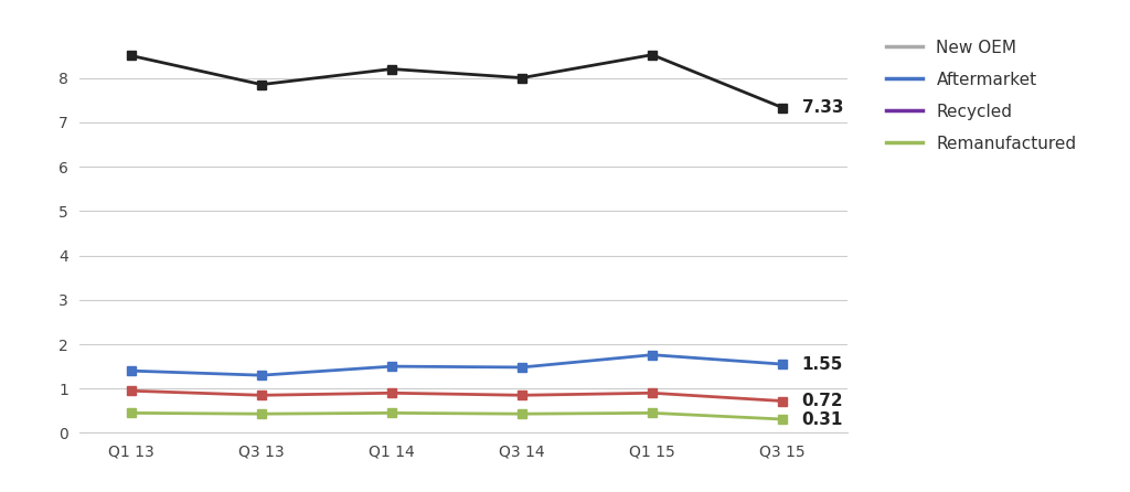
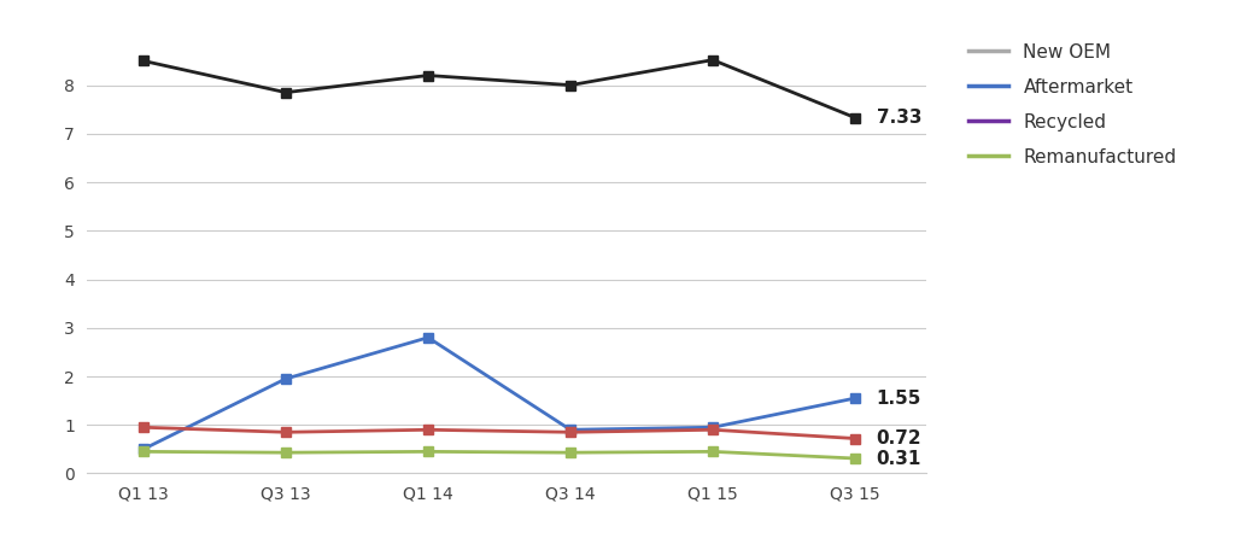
Aftermarket/Q1 13: 1.40 -> 0.50
Aftermarket/Q3 13: 1.30 -> 1.95
Aftermarket/Q1 14: 1.50 -> 2.80
Aftermarket/Q3 14: 1.48 -> 0.90
Aftermarket/Q1 15: 1.76 -> 0.95
